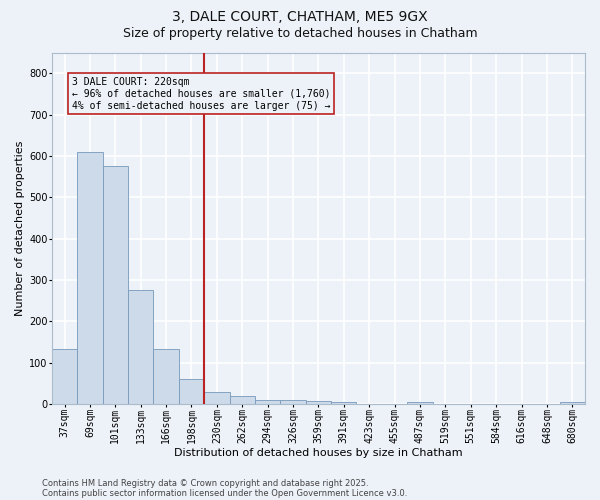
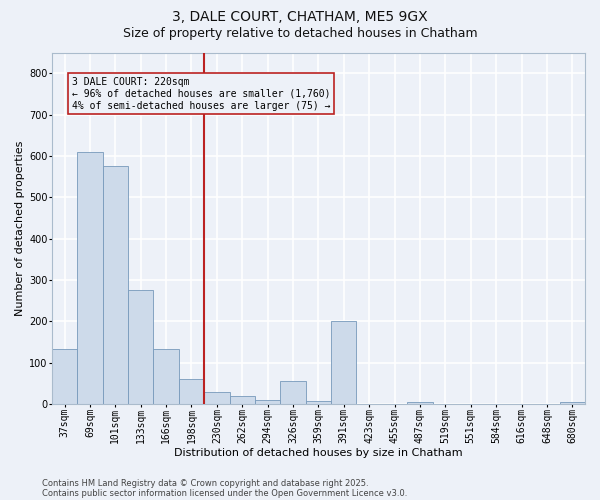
326sqm: 10 -> 55
391sqm: 5 -> 200
